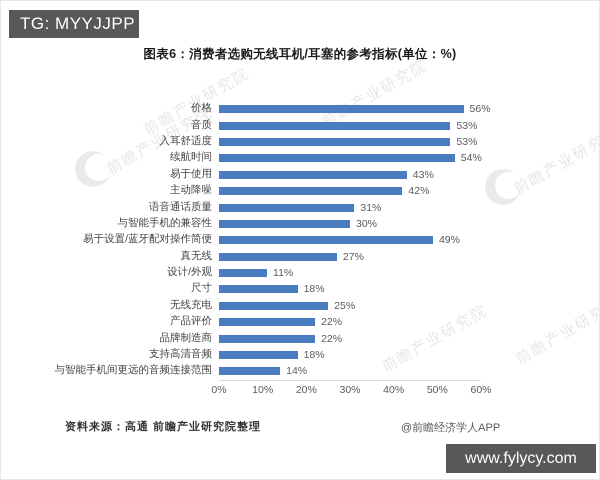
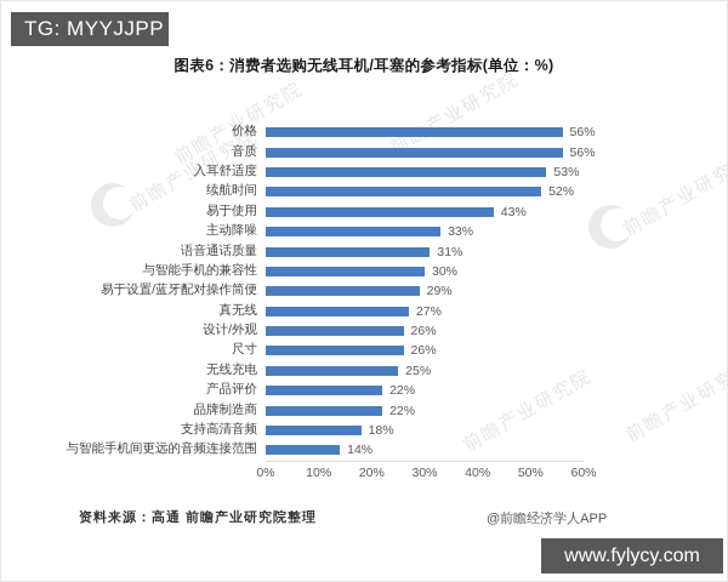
音质: 53% -> 56%
续航时间: 54% -> 52%
主动降噪: 42% -> 33%
易于设置/蓝牙配对操作简便: 49% -> 29%
设计/外观: 11% -> 26%
尺寸: 18% -> 26%
